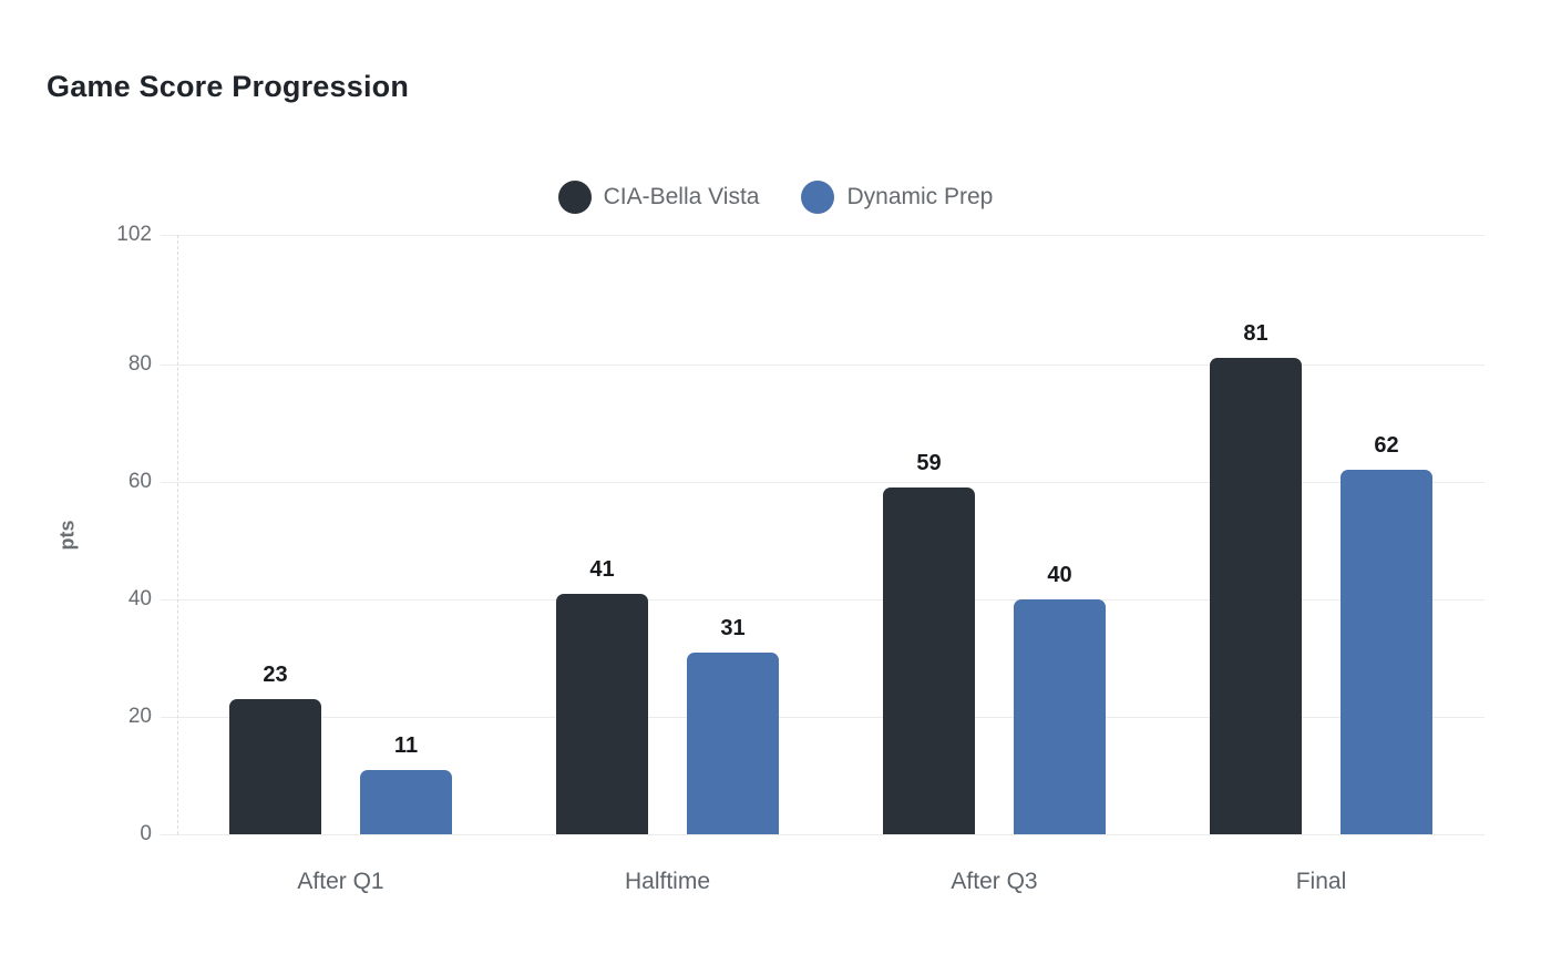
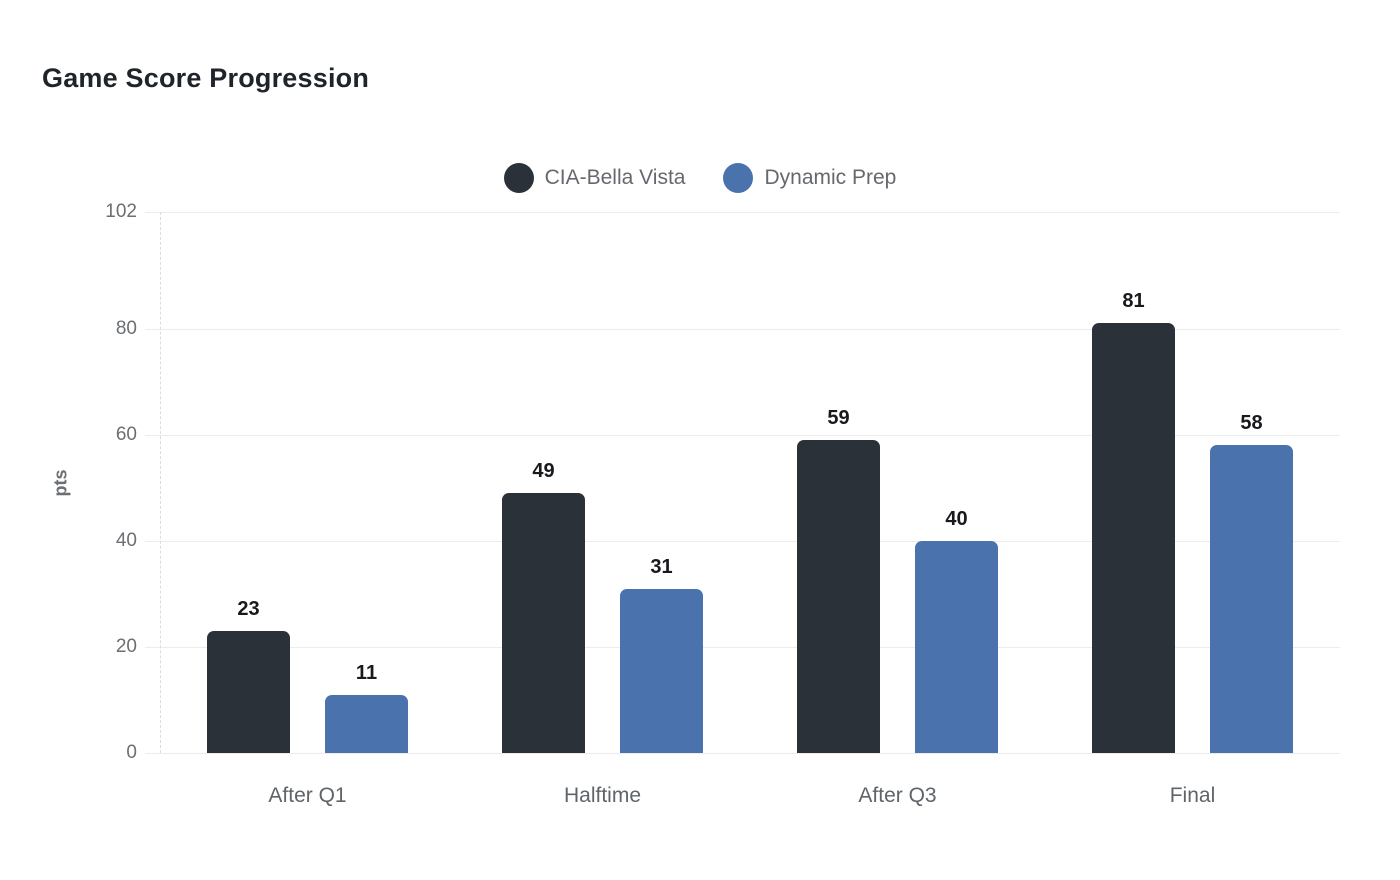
CIA-Bella Vista/Halftime: 41 -> 49
Dynamic Prep/Final: 62 -> 58
